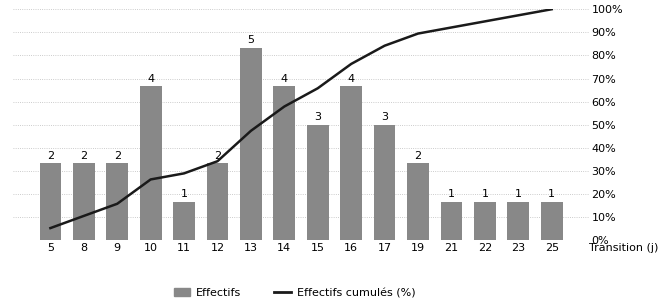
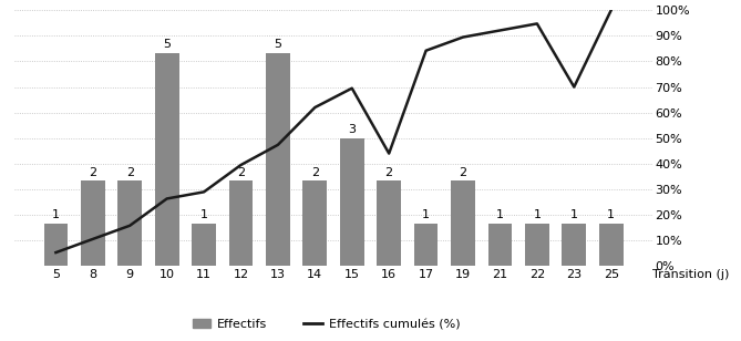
Effectifs/5: 2 -> 1
Effectifs/10: 4 -> 5
Effectifs cumulés (%)/12: 34.2% -> 39.5%
Effectifs/14: 4 -> 2
Effectifs cumulés (%)/14: 57.9% -> 62.0%
Effectifs cumulés (%)/15: 65.8% -> 69.5%
Effectifs/16: 4 -> 2
Effectifs cumulés (%)/16: 76.3% -> 44.0%
Effectifs/17: 3 -> 1
Effectifs cumulés (%)/23: 97.4% -> 70.0%
